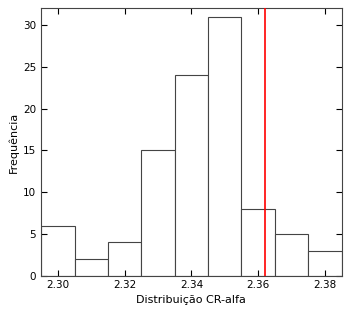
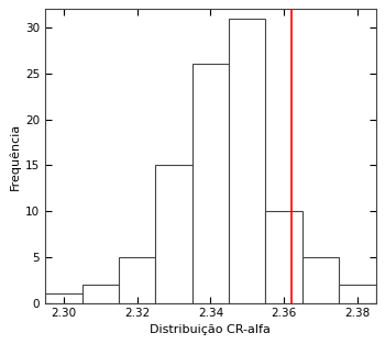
2.30: 6 -> 1
2.32: 4 -> 5
2.34: 24 -> 26
2.36: 8 -> 10
2.38: 3 -> 2
